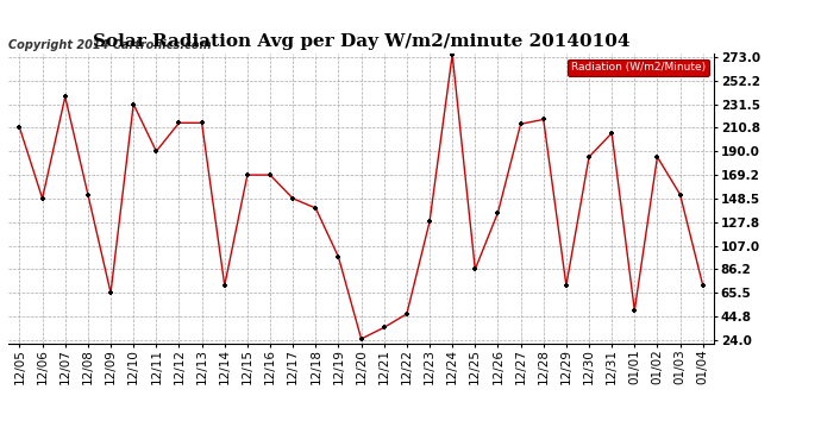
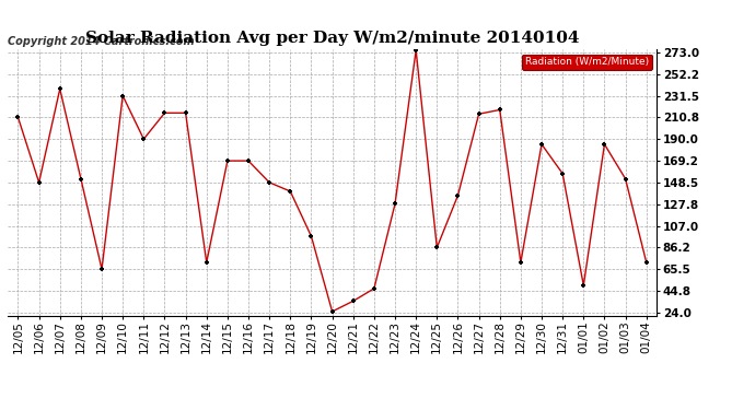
12/31: 206 -> 157
